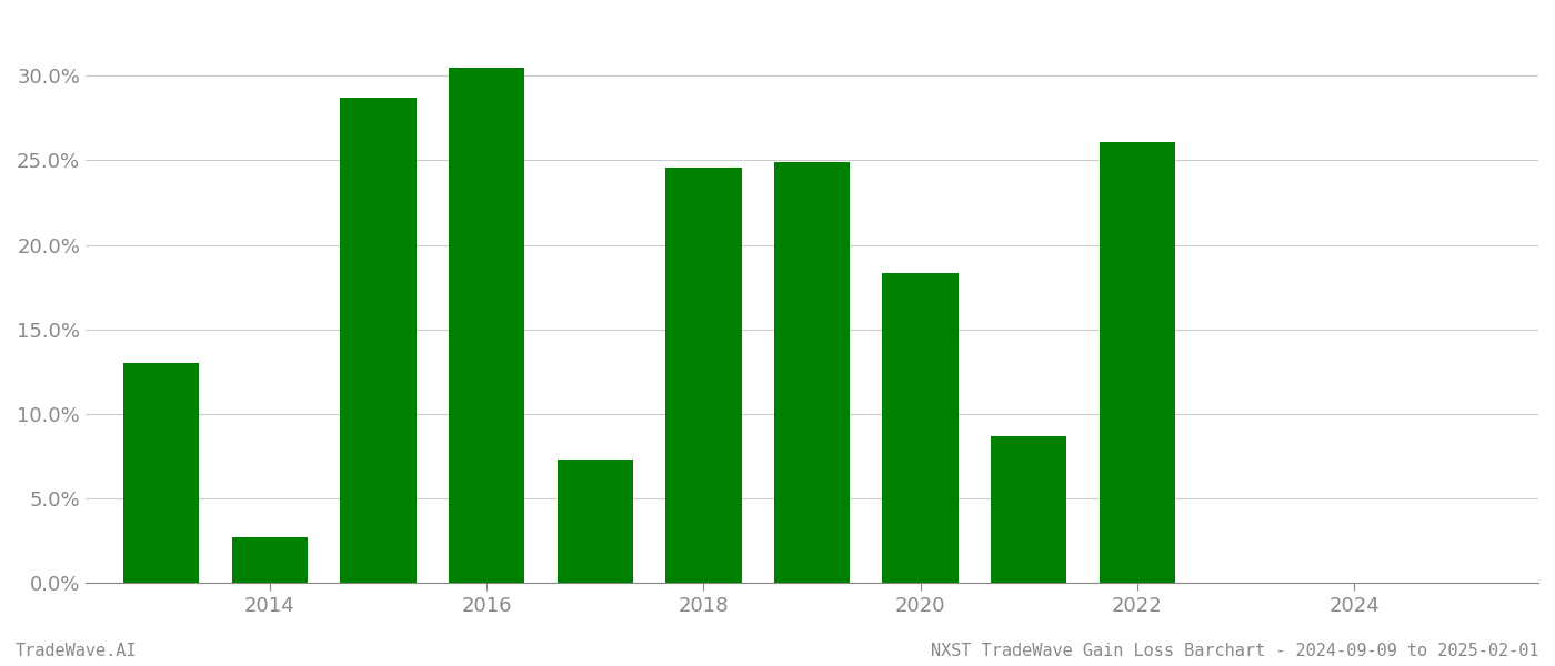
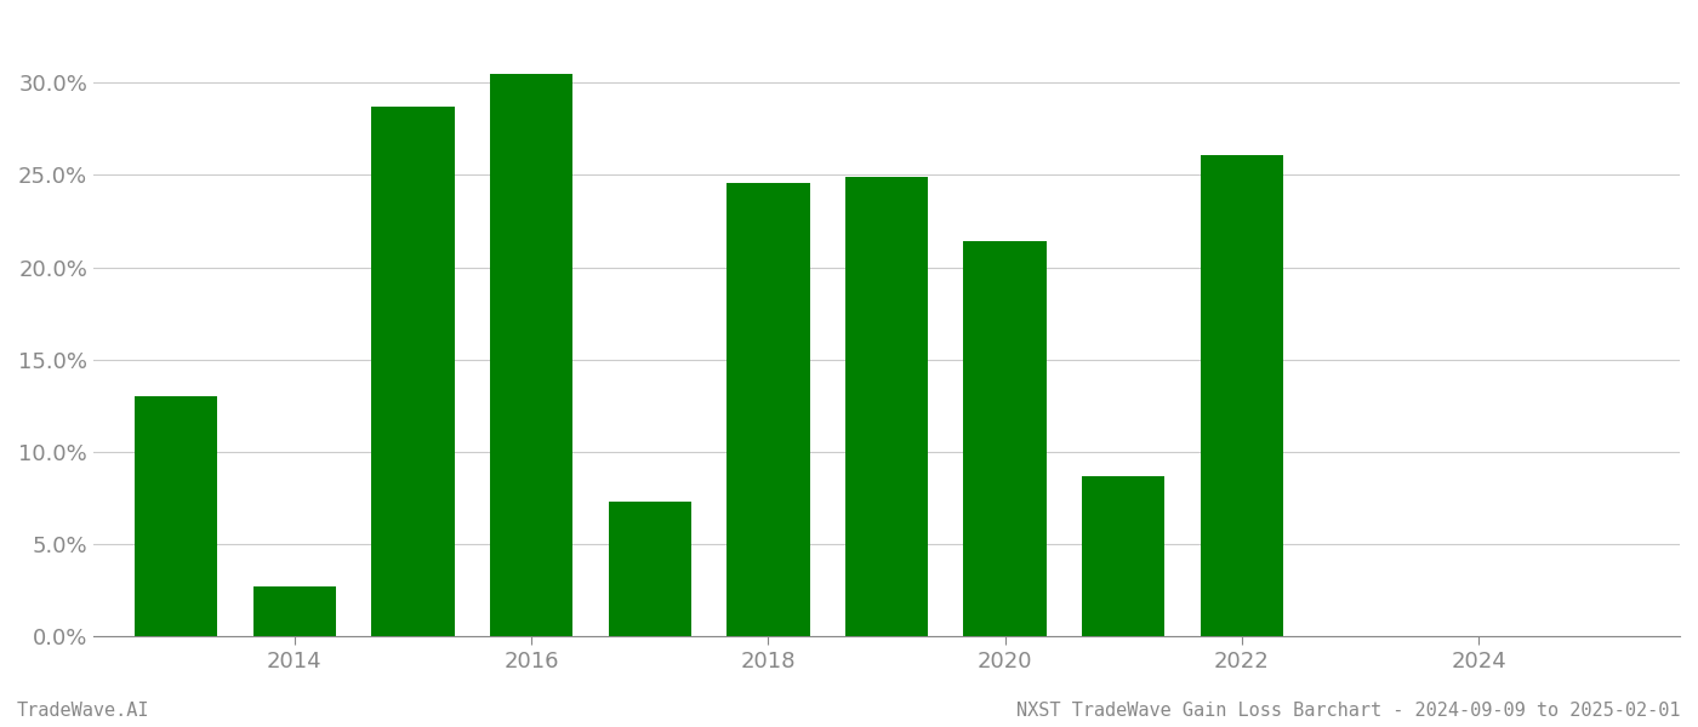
2020: 18.3% -> 21.4%
